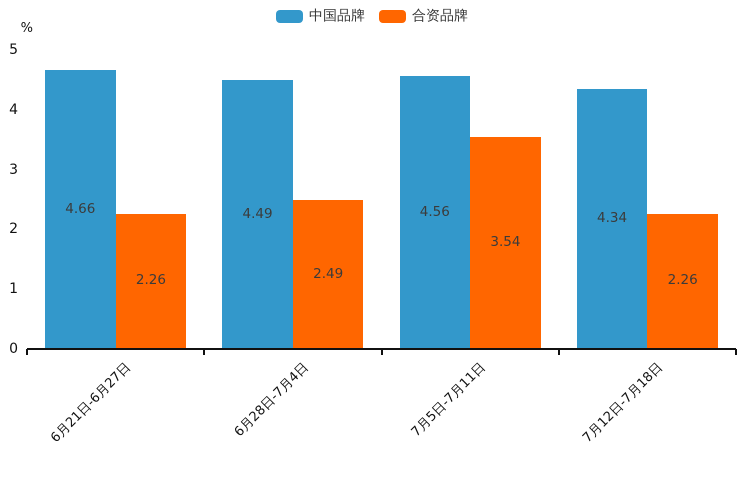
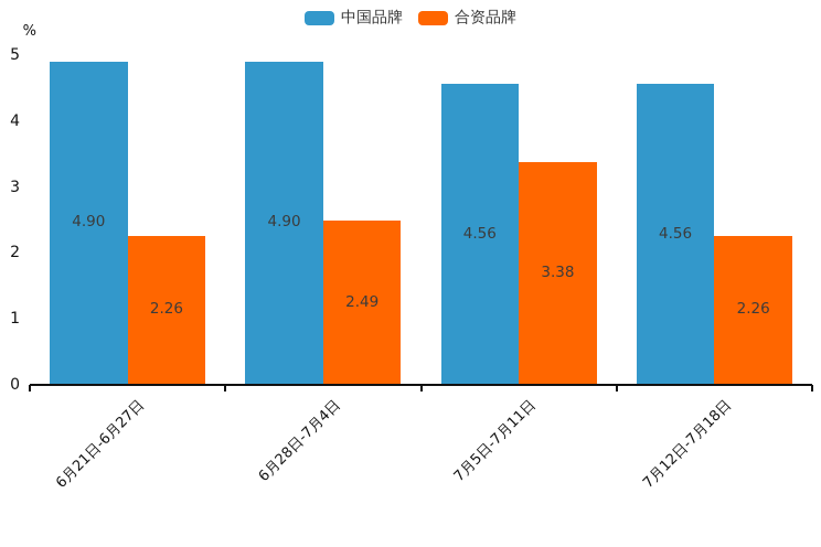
中国品牌/6月21日-6月27日: 4.66 -> 4.90
中国品牌/6月28日-7月4日: 4.49 -> 4.90
合资品牌/7月5日-7月11日: 3.54 -> 3.38
中国品牌/7月12日-7月18日: 4.34 -> 4.56
